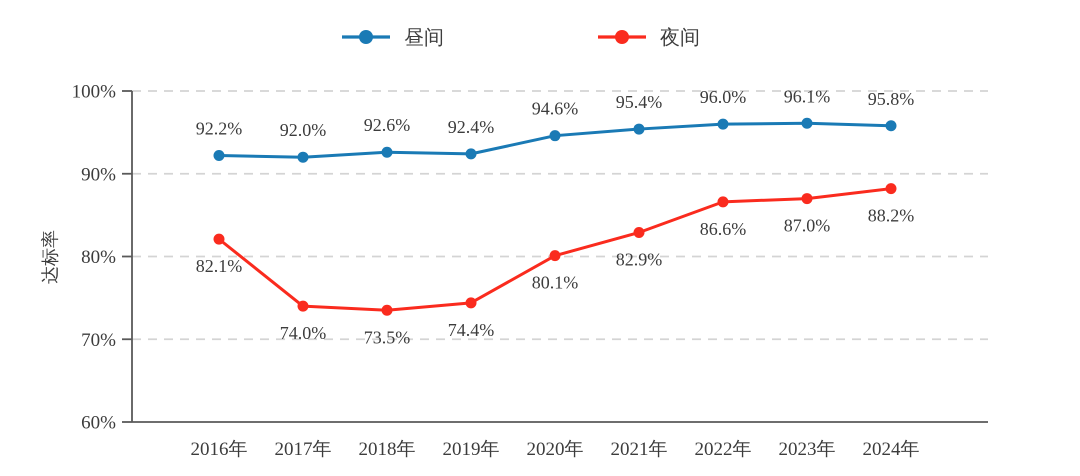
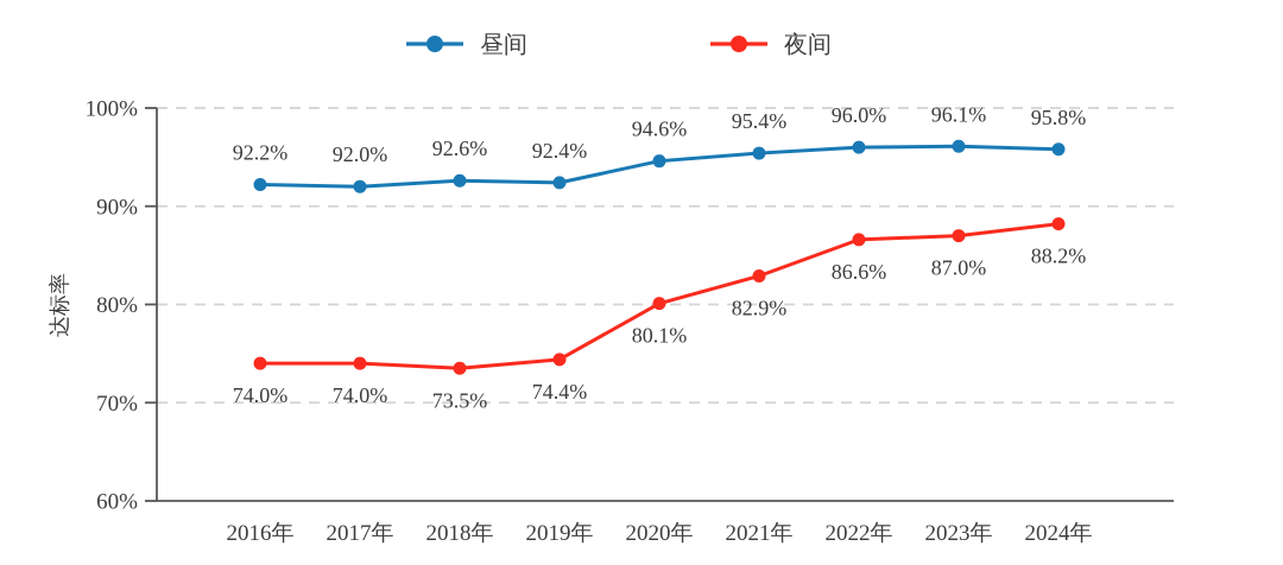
夜间/2016年: 82.1% -> 74.0%
